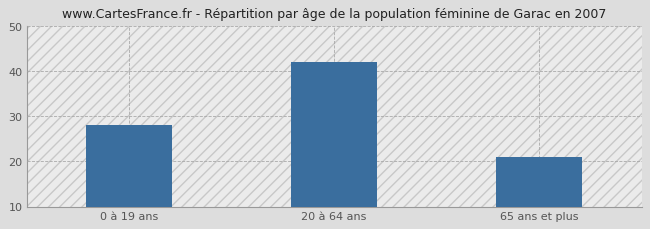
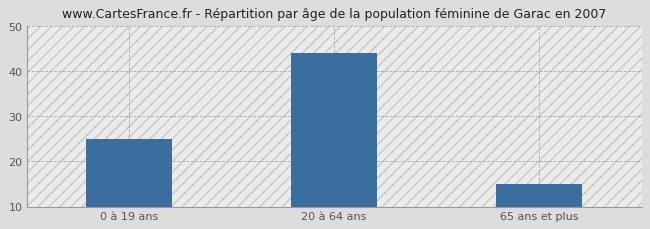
0 à 19 ans: 28 -> 25
20 à 64 ans: 42 -> 44
65 ans et plus: 21 -> 15
